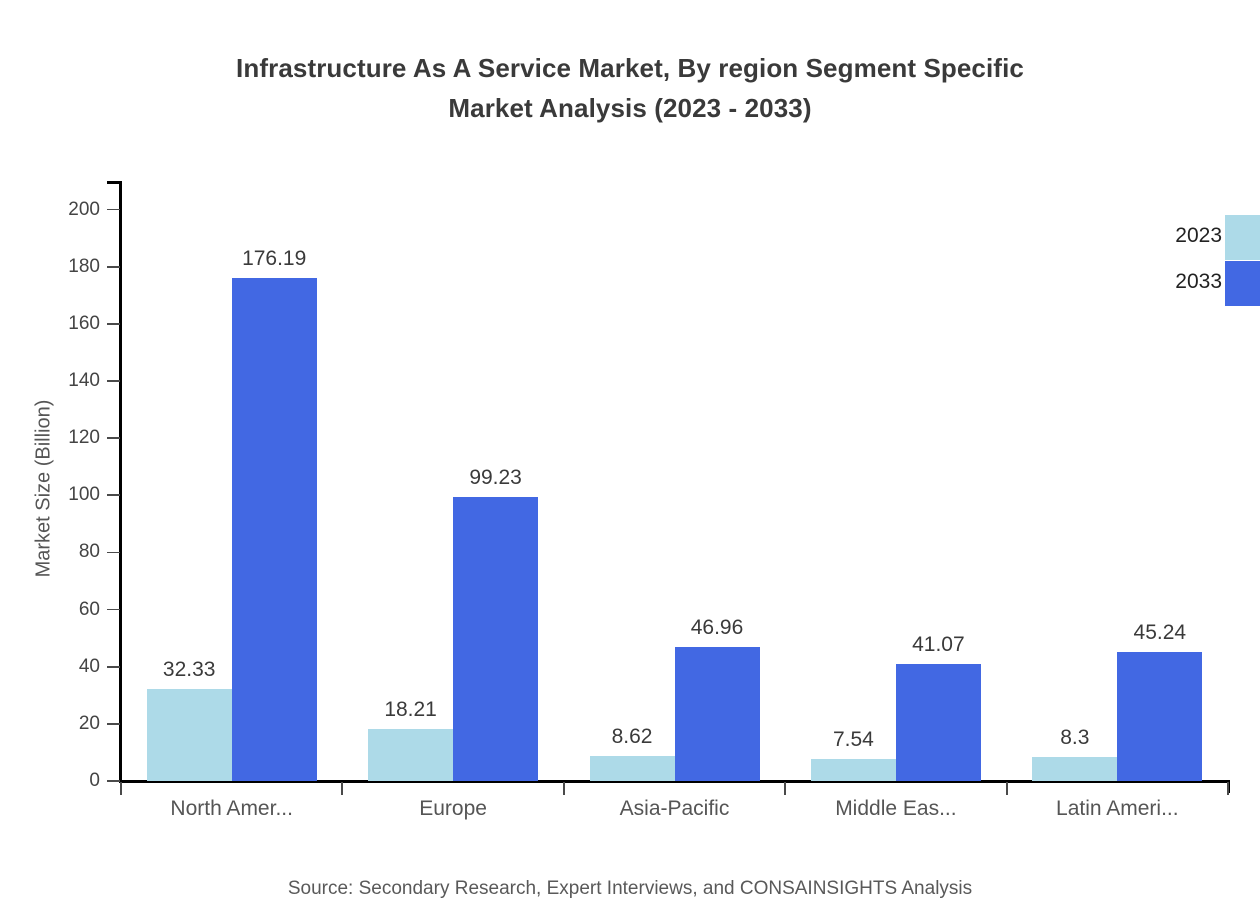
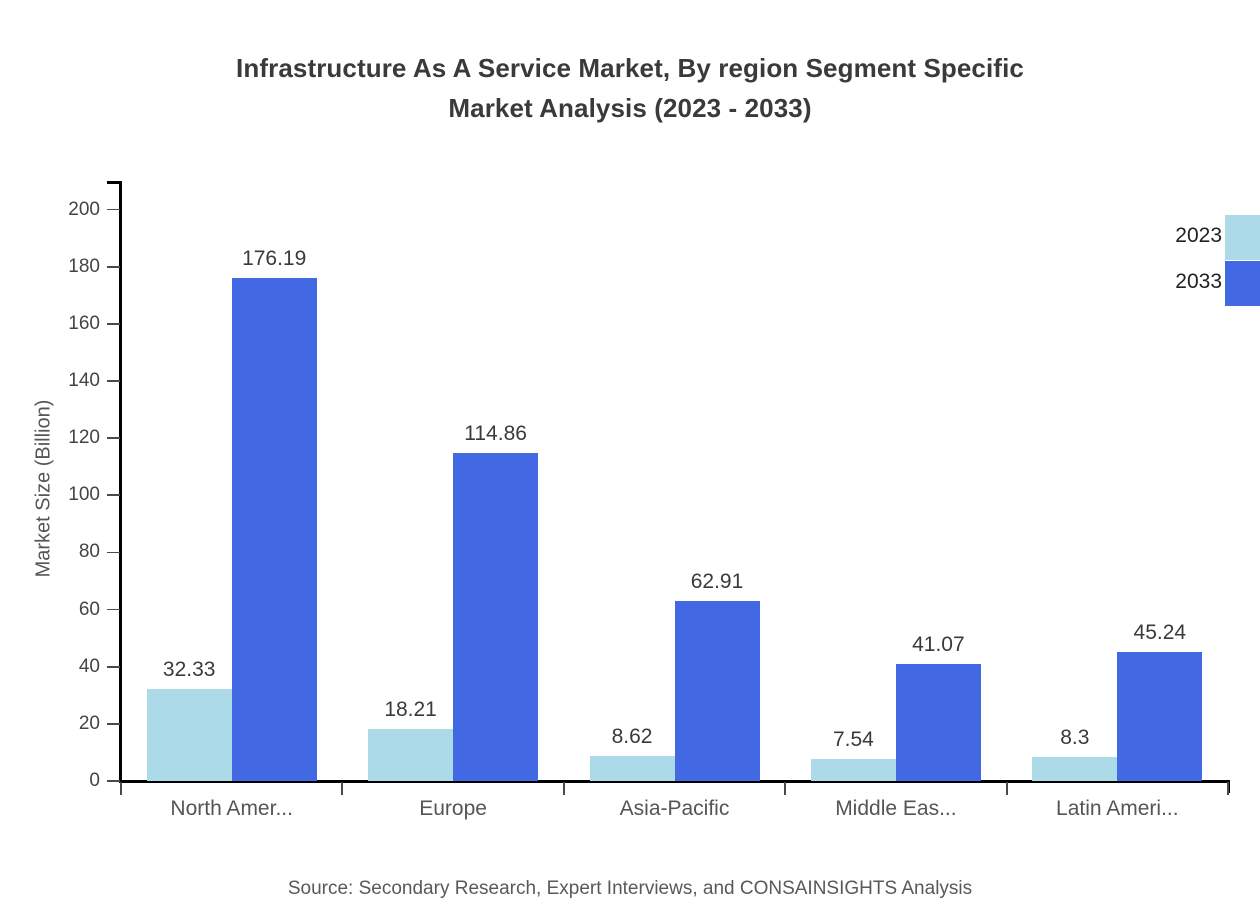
2033/Europe: 99.23 -> 114.86
2033/Asia-Pacific: 46.96 -> 62.91
